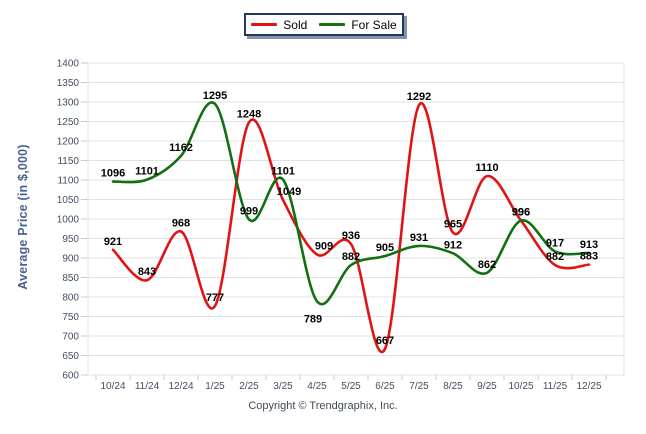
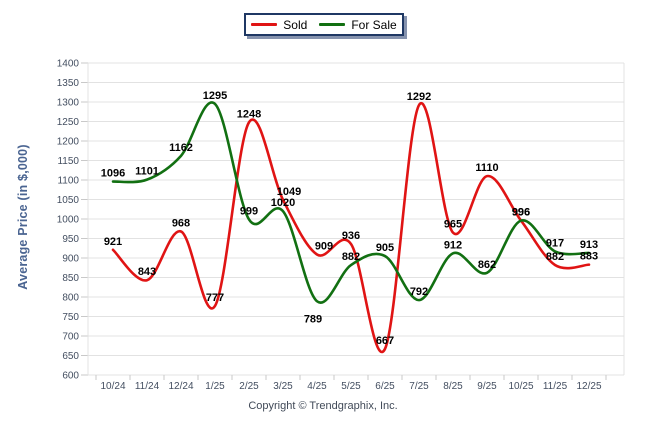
For Sale/3/25: 1101 -> 1020
For Sale/7/25: 931 -> 792
